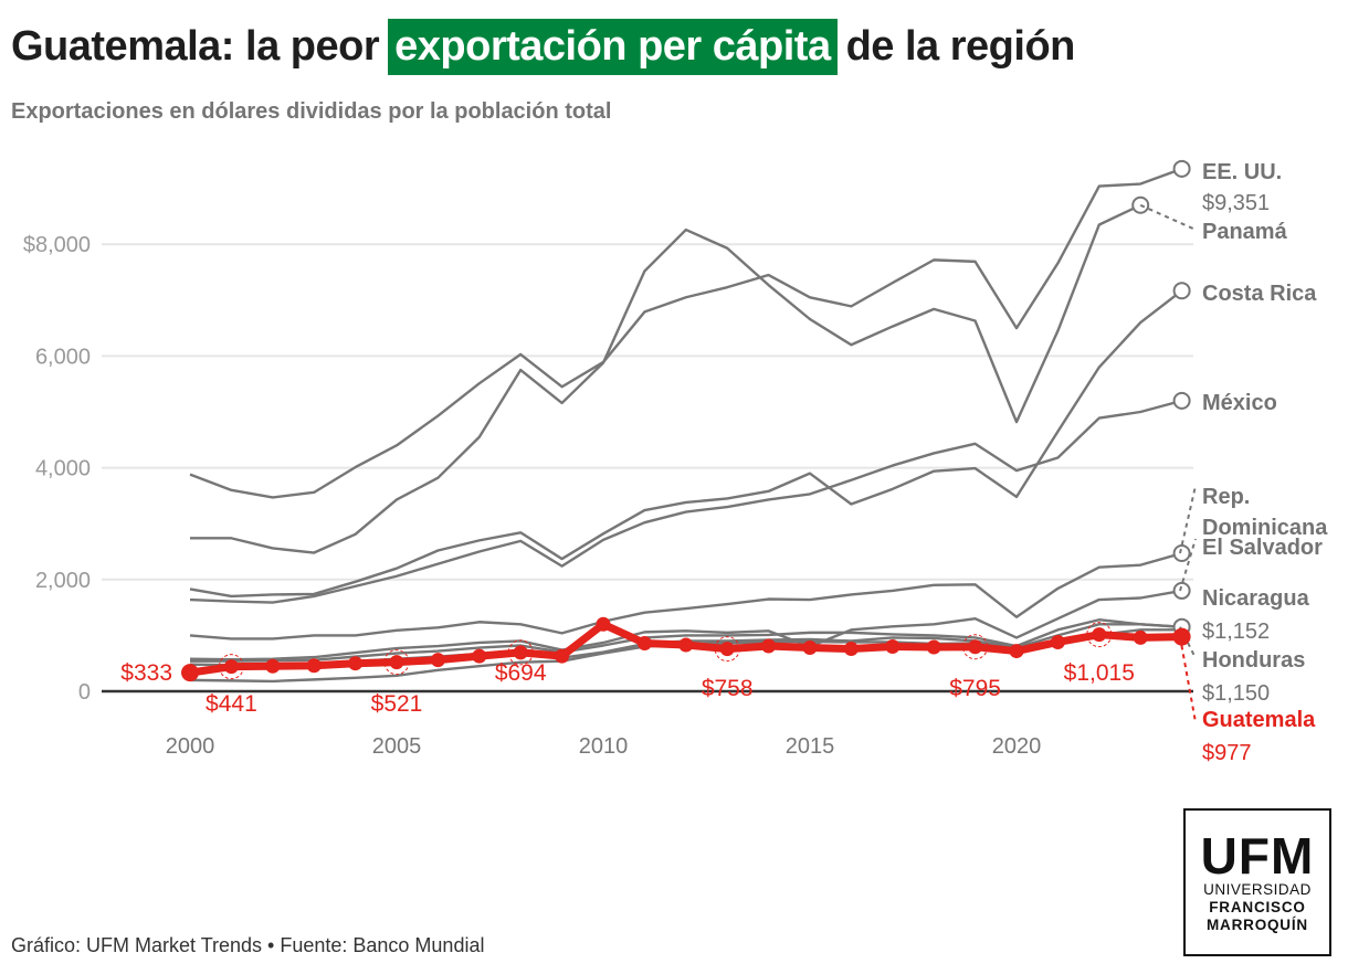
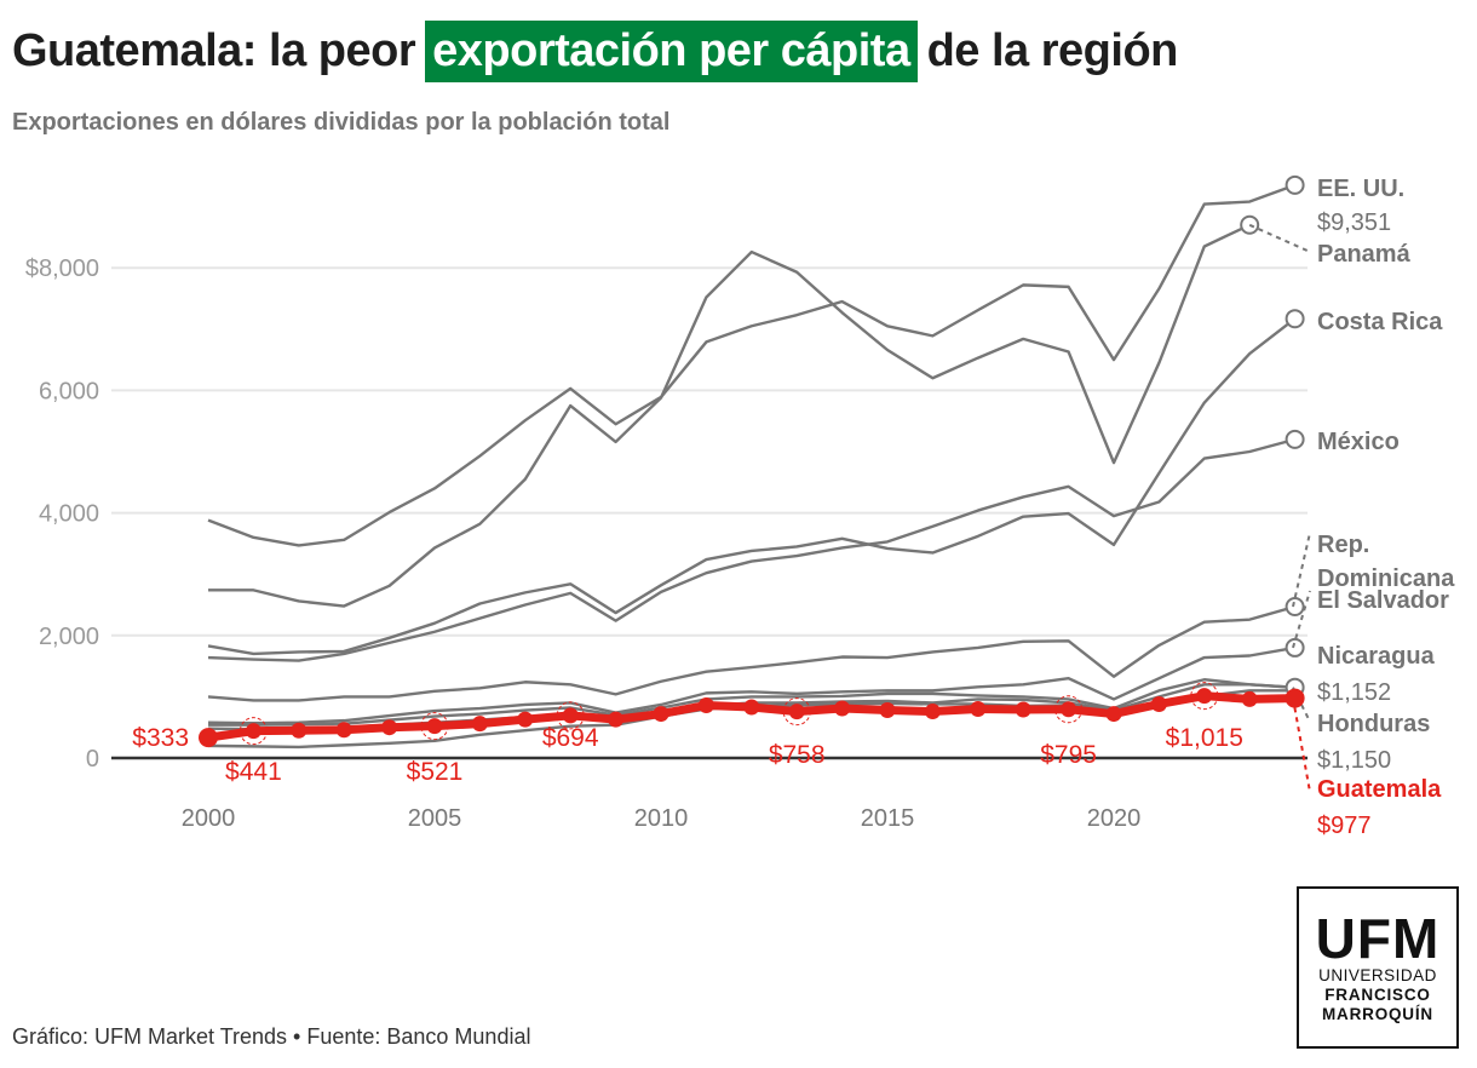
Guatemala/2010: $1200 -> $700
Costa Rica/2015: $3900 -> $3400
El Salvador/2015: $800 -> $1100
